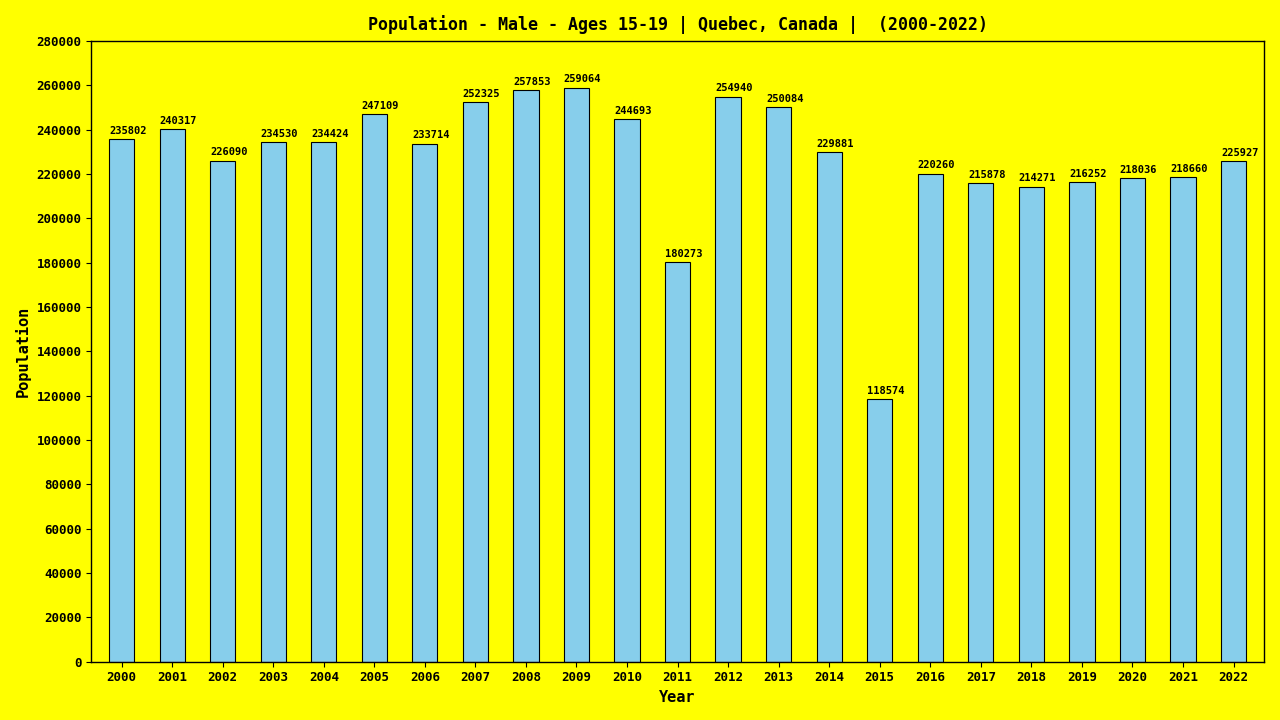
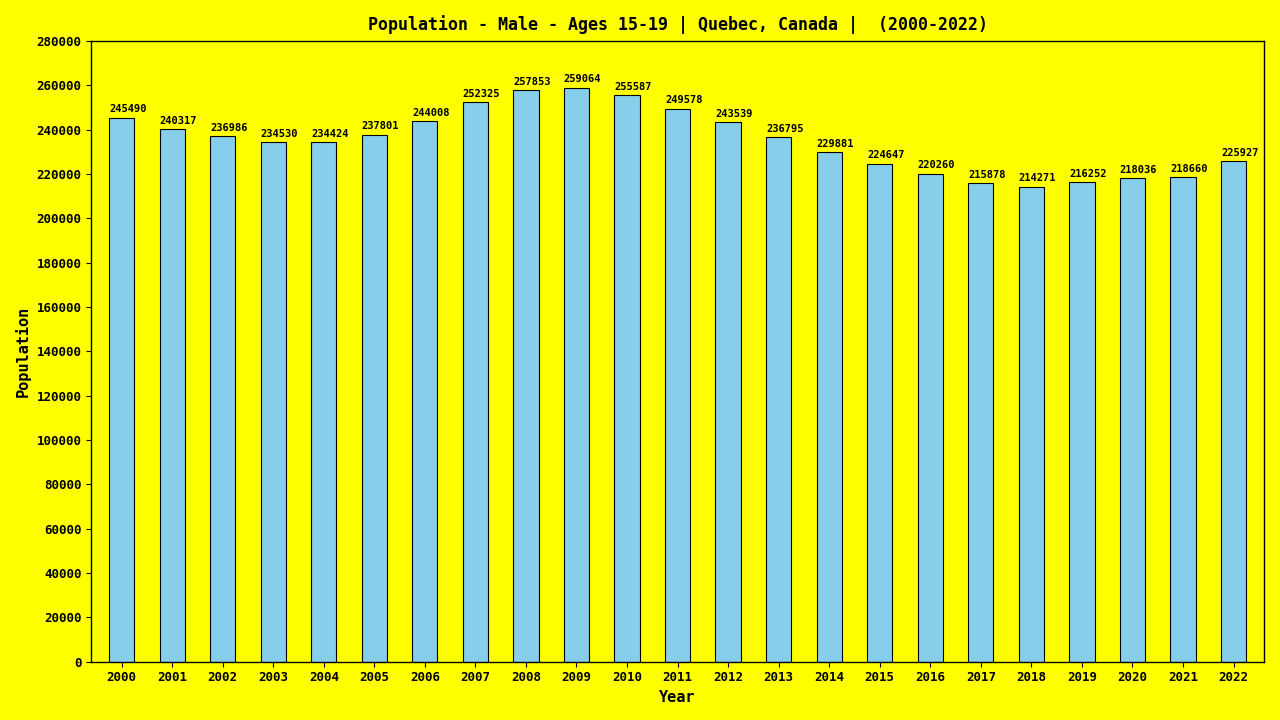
2000: 235802 -> 245490
2002: 226090 -> 236986
2005: 247109 -> 237801
2006: 233714 -> 244008
2010: 244693 -> 255587
2011: 180273 -> 249578
2012: 254940 -> 243539
2013: 250084 -> 236795
2015: 118574 -> 224647
